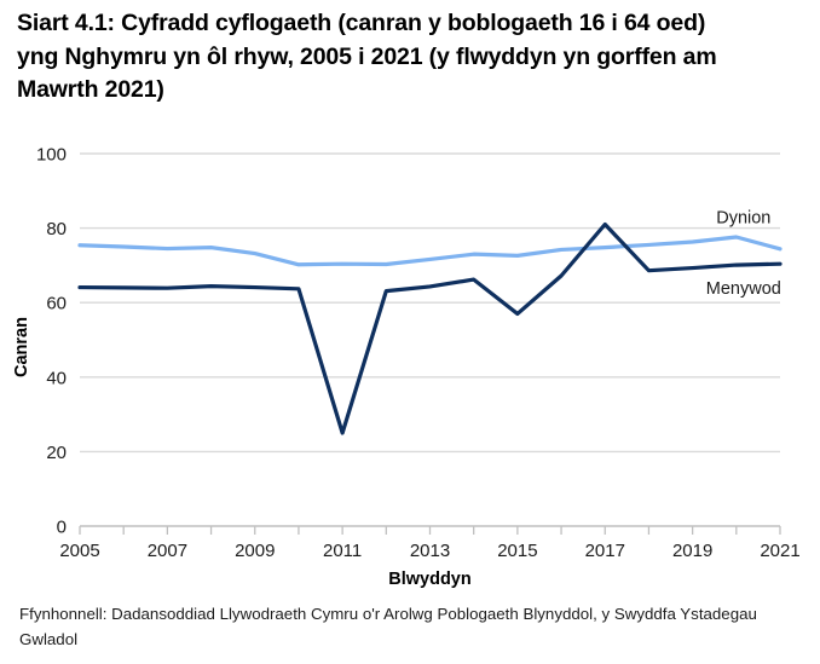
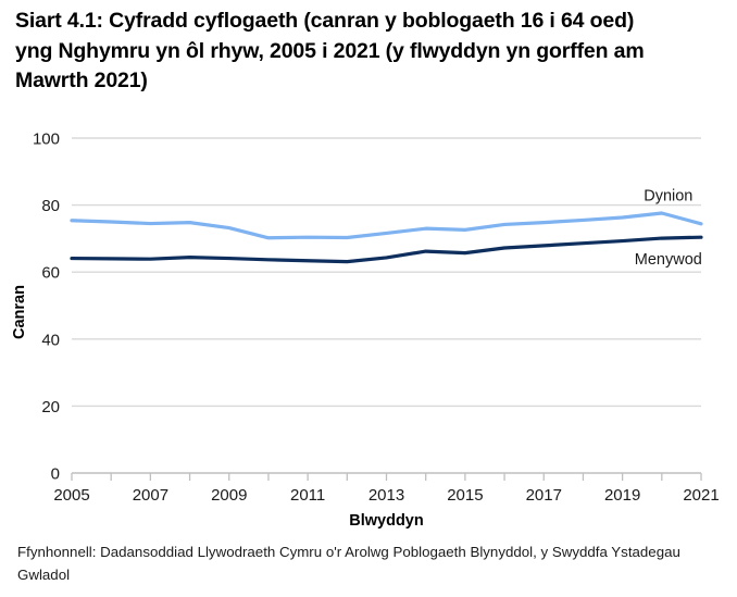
Menywod/2011: 25 -> 63
Menywod/2015: 57 -> 66
Menywod/2017: 81 -> 68
